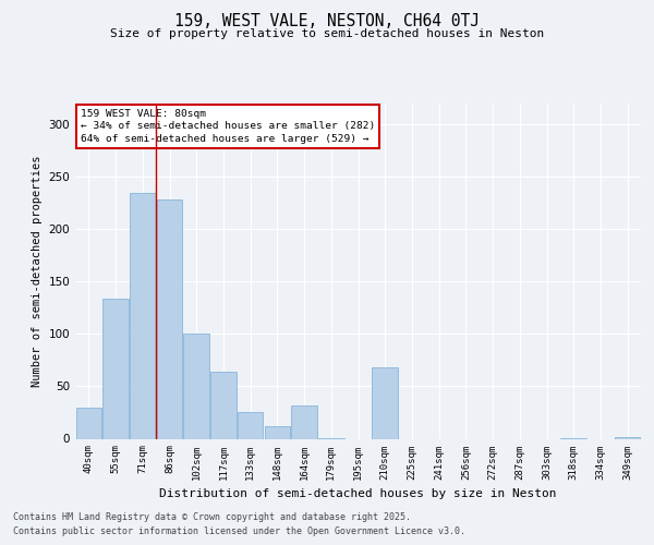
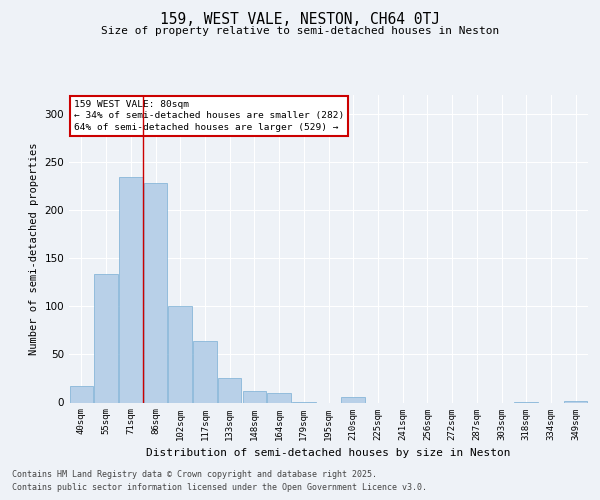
40sqm: 30 -> 17
164sqm: 32 -> 10
210sqm: 68 -> 6
